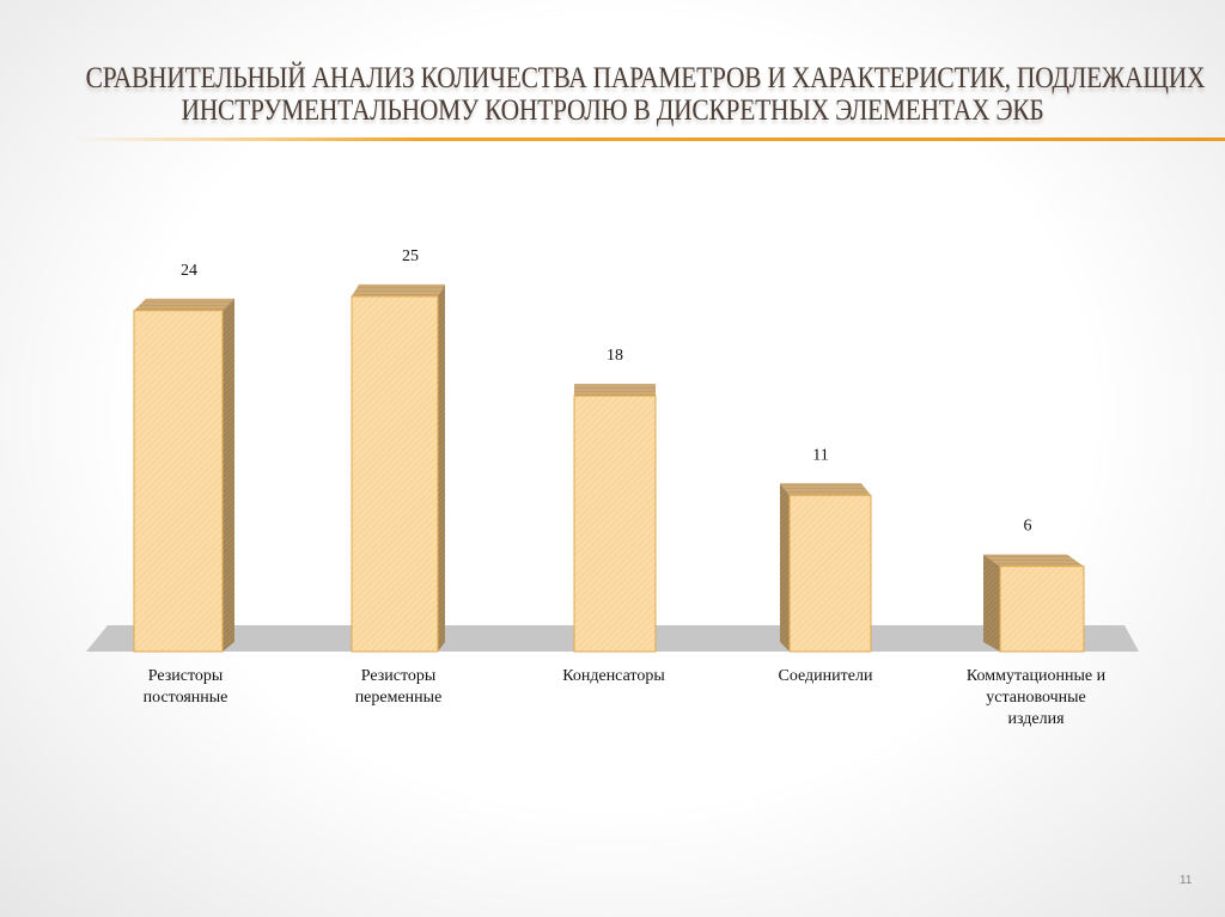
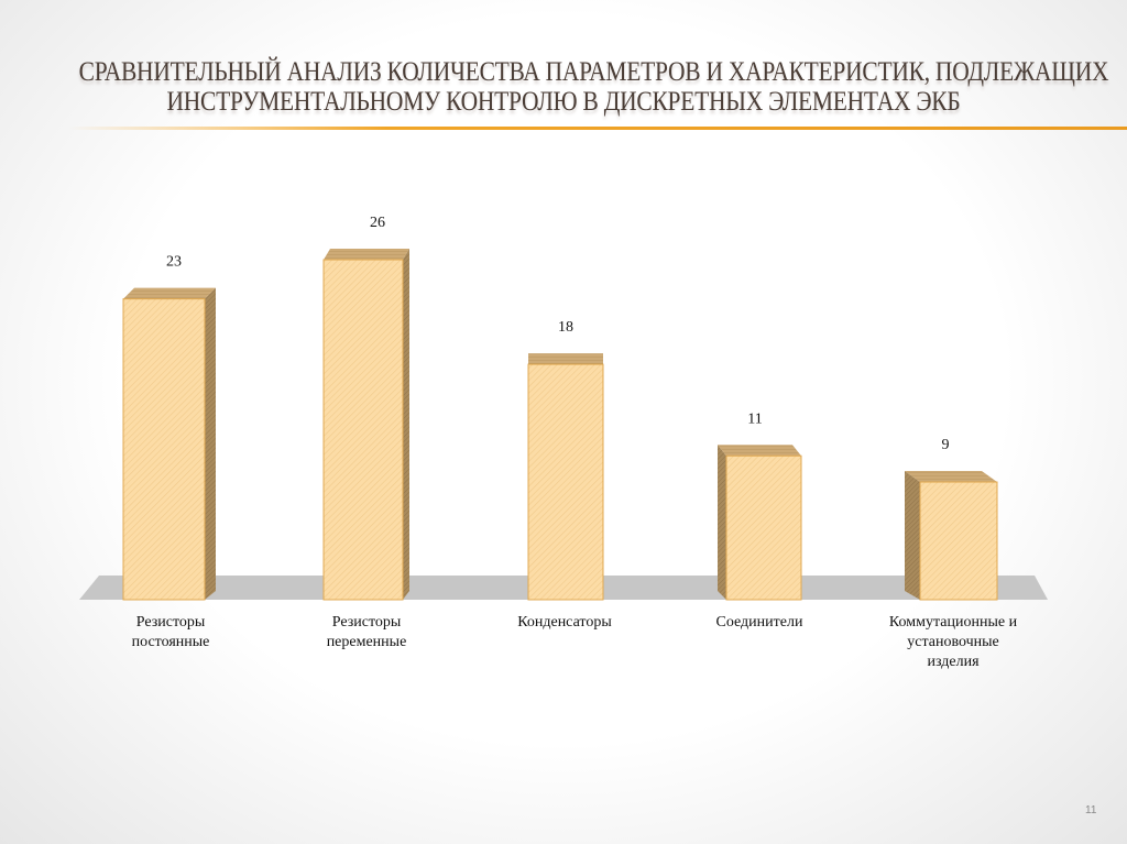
Резисторы постоянные: 24 -> 23
Резисторы переменные: 25 -> 26
Коммутационные и установочные изделия: 6 -> 9
